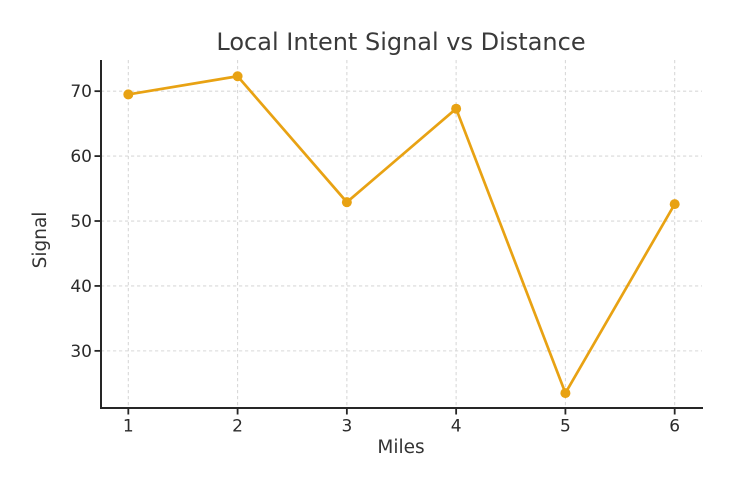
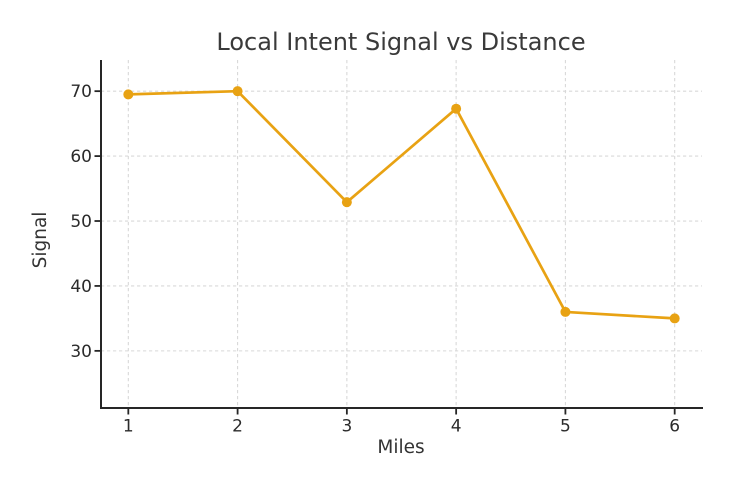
2: 72 -> 70
5: 24 -> 36
6: 53 -> 35
